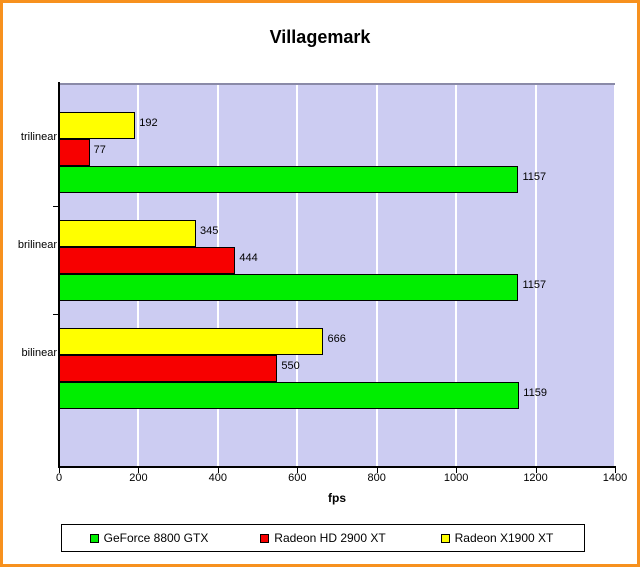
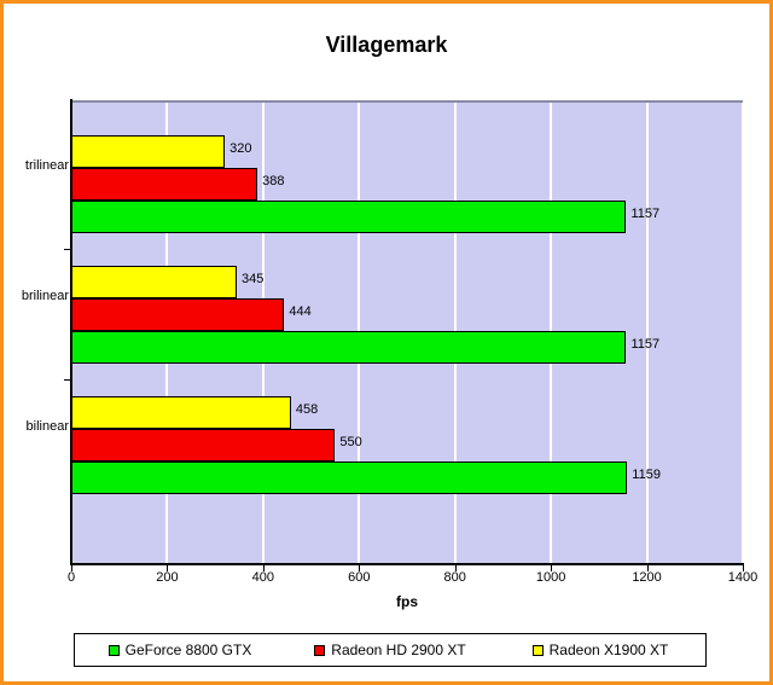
Radeon X1900 XT/bilinear: 666 -> 458
Radeon HD 2900 XT/trilinear: 77 -> 388
Radeon X1900 XT/trilinear: 192 -> 320
